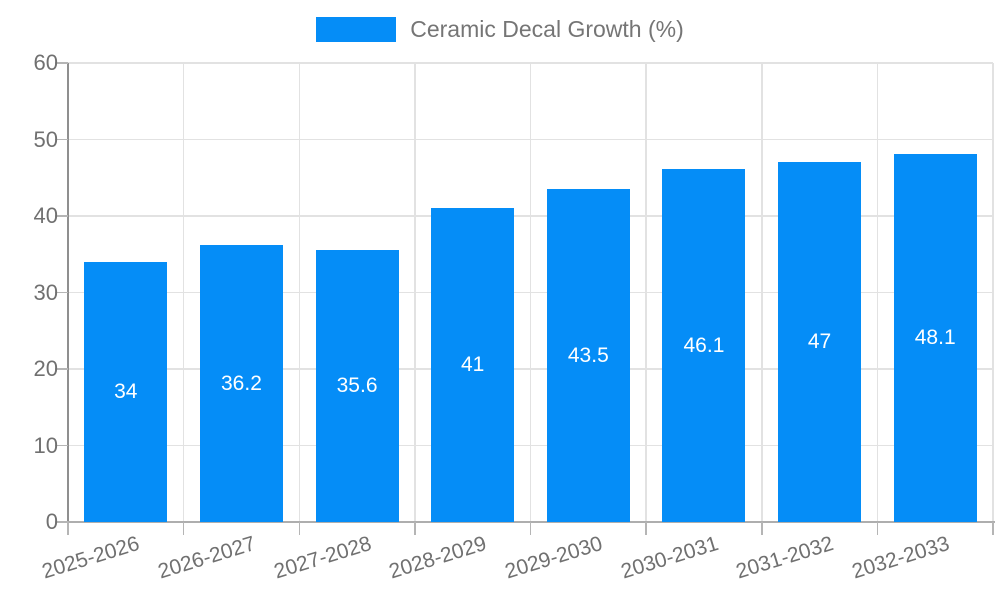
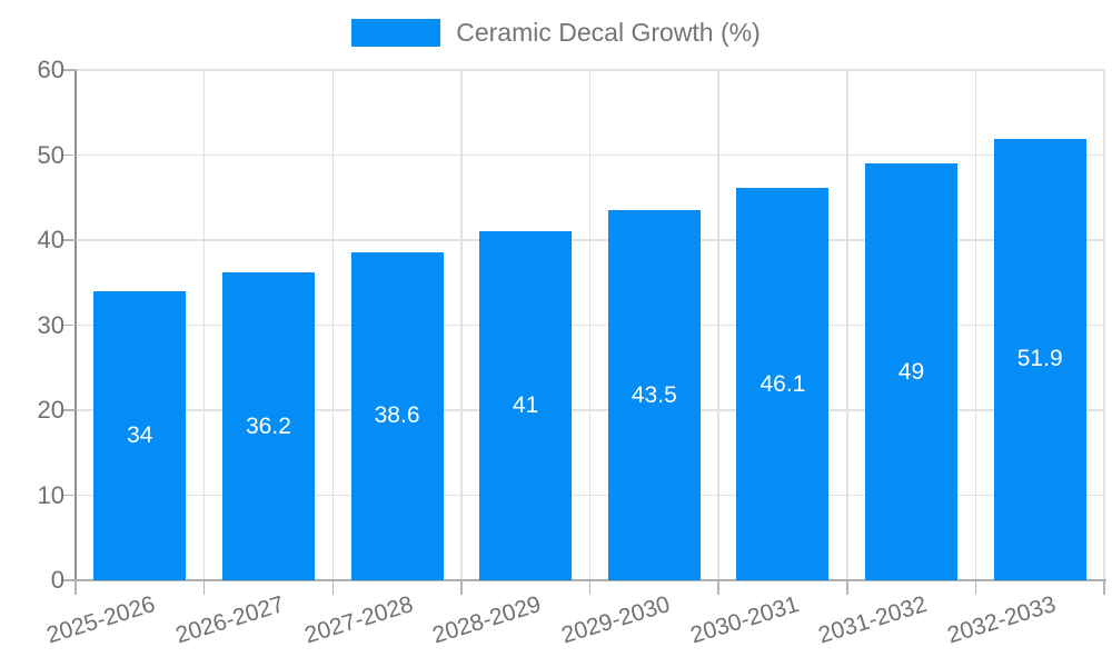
2027-2028: 35.6 -> 38.6
2031-2032: 47 -> 49
2032-2033: 48.1 -> 51.9
